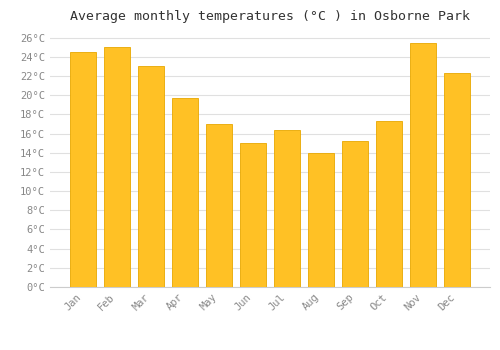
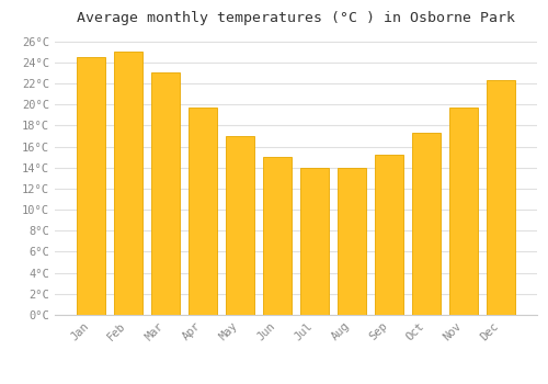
Jul: 16.4°C -> 14.0°C
Nov: 25.4°C -> 19.7°C
